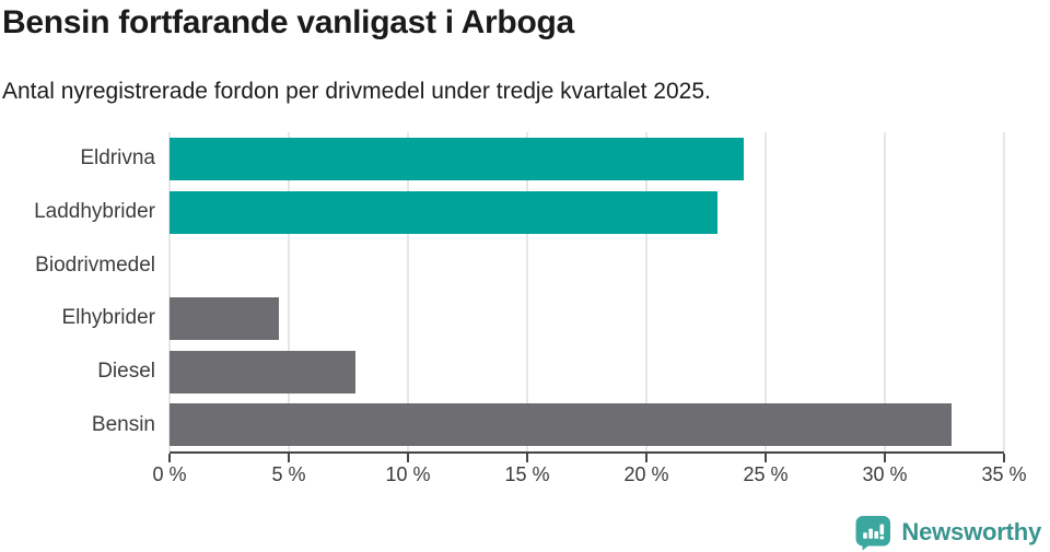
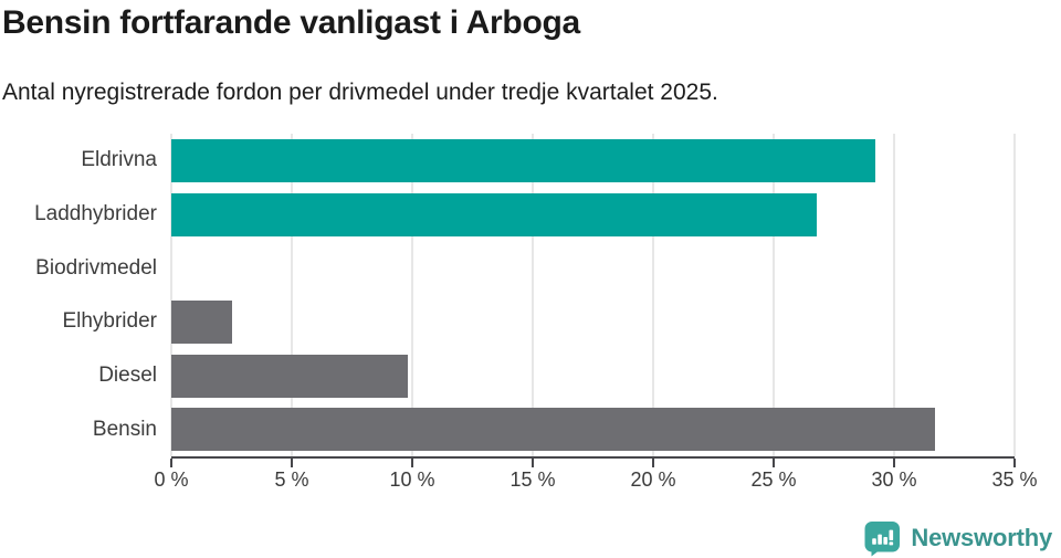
Eldrivna: 24.1% -> 29.2%
Laddhybrider: 23.0% -> 26.8%
Elhybrider: 4.6% -> 2.5%
Diesel: 7.8% -> 9.8%
Bensin: 32.8% -> 31.7%
